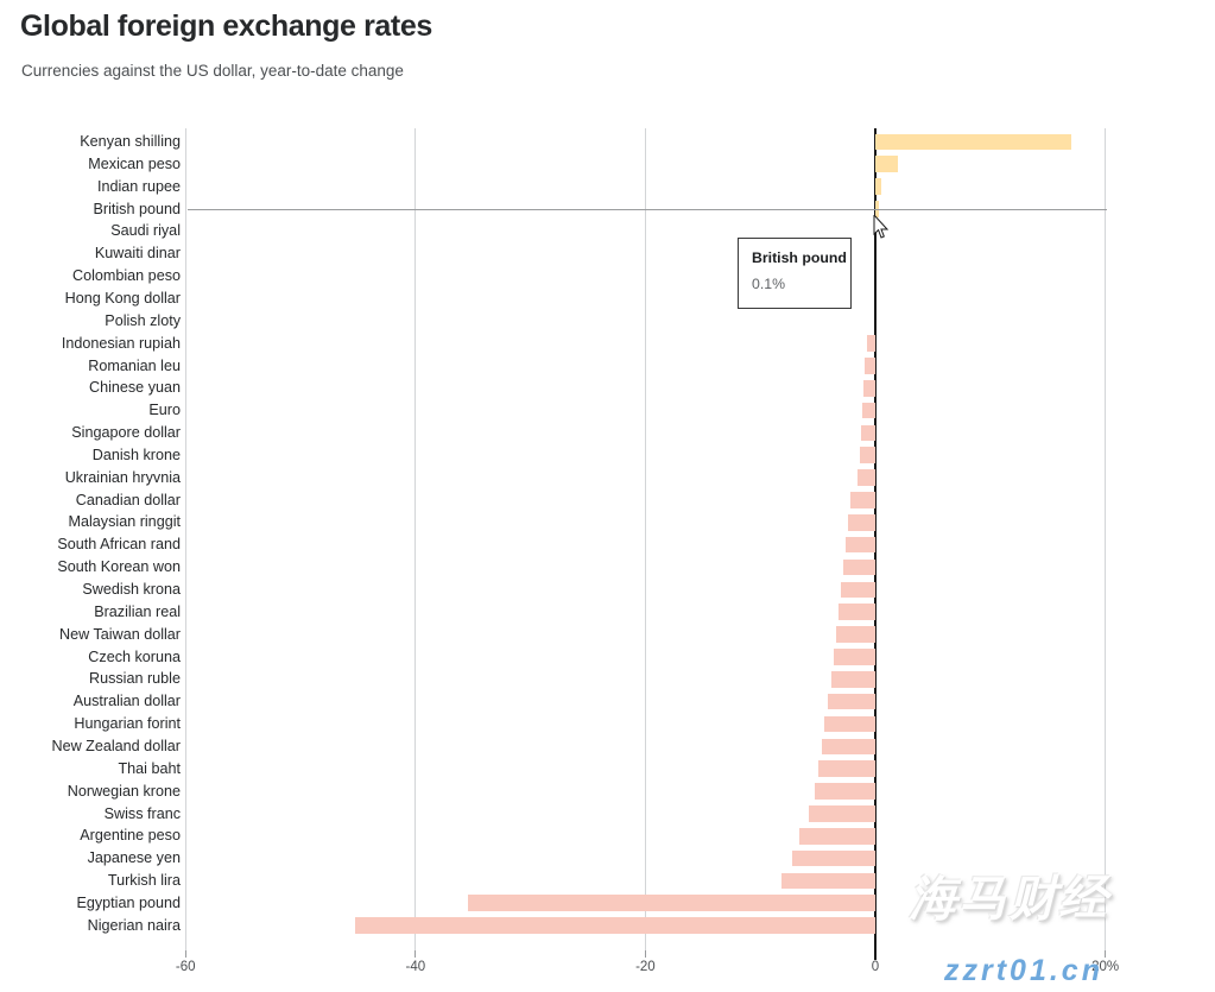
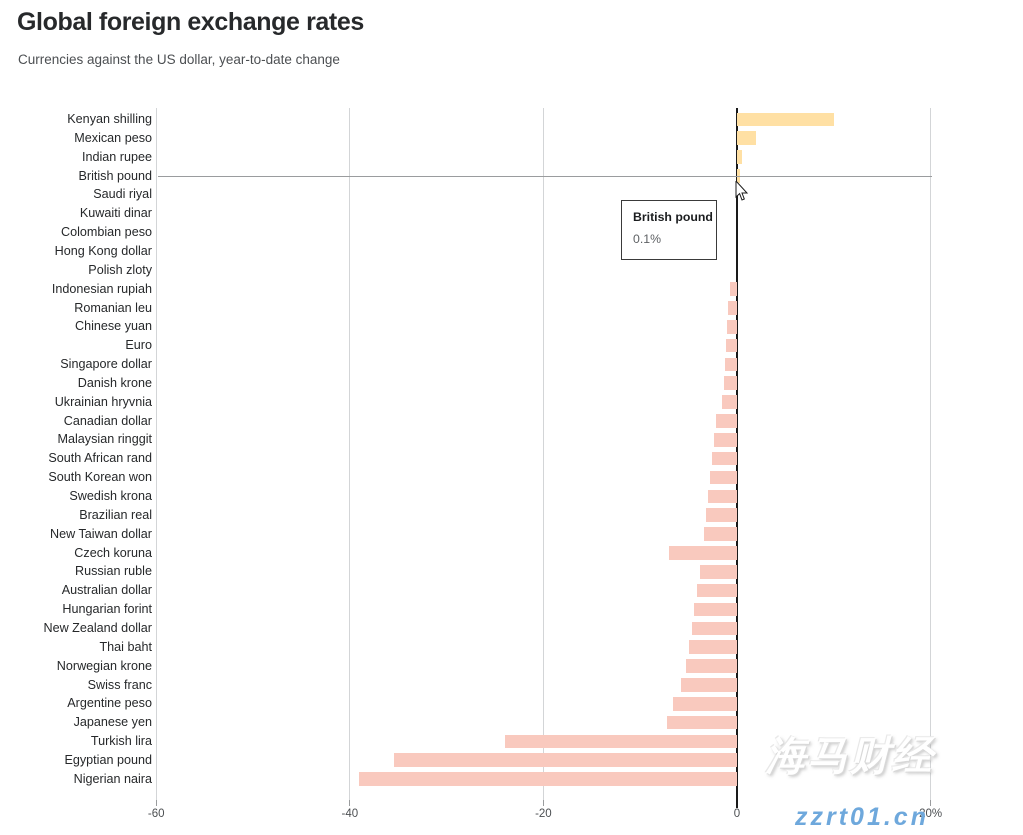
Kenyan shilling: 17% -> 10%
Czech koruna: -4% -> -7%
Turkish lira: -8% -> -24%
Nigerian naira: -45% -> -39%
